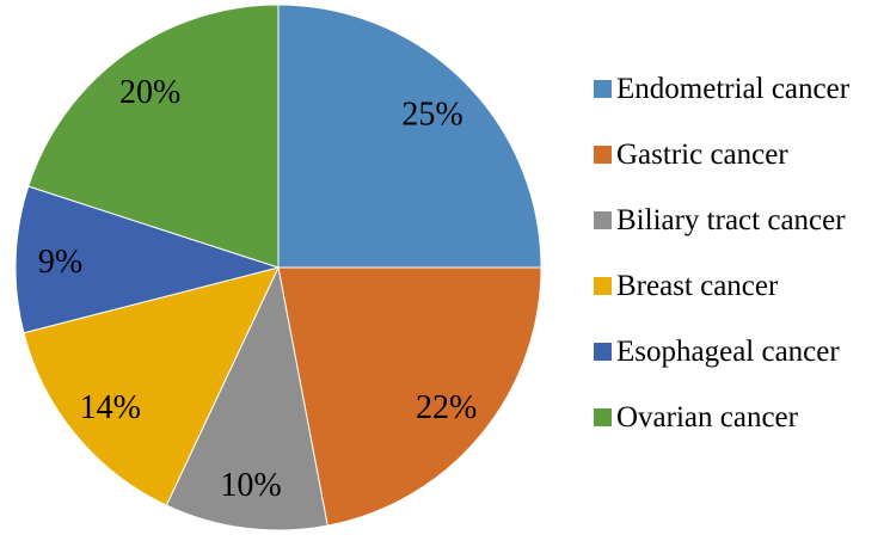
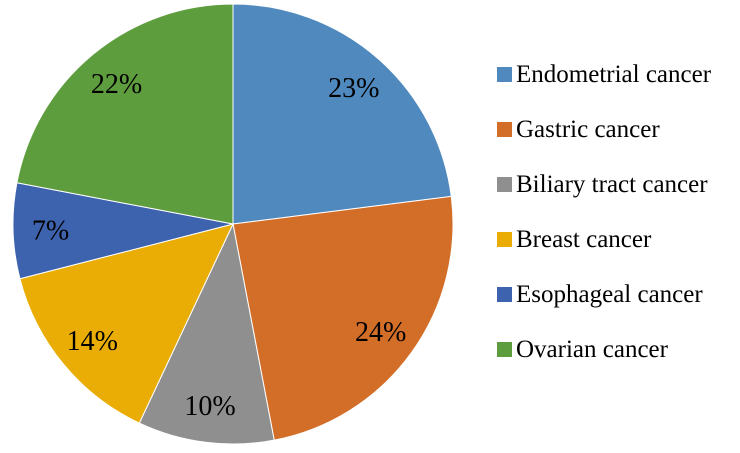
Endometrial cancer: 25% -> 23%
Gastric cancer: 22% -> 24%
Esophageal cancer: 9% -> 7%
Ovarian cancer: 20% -> 22%
